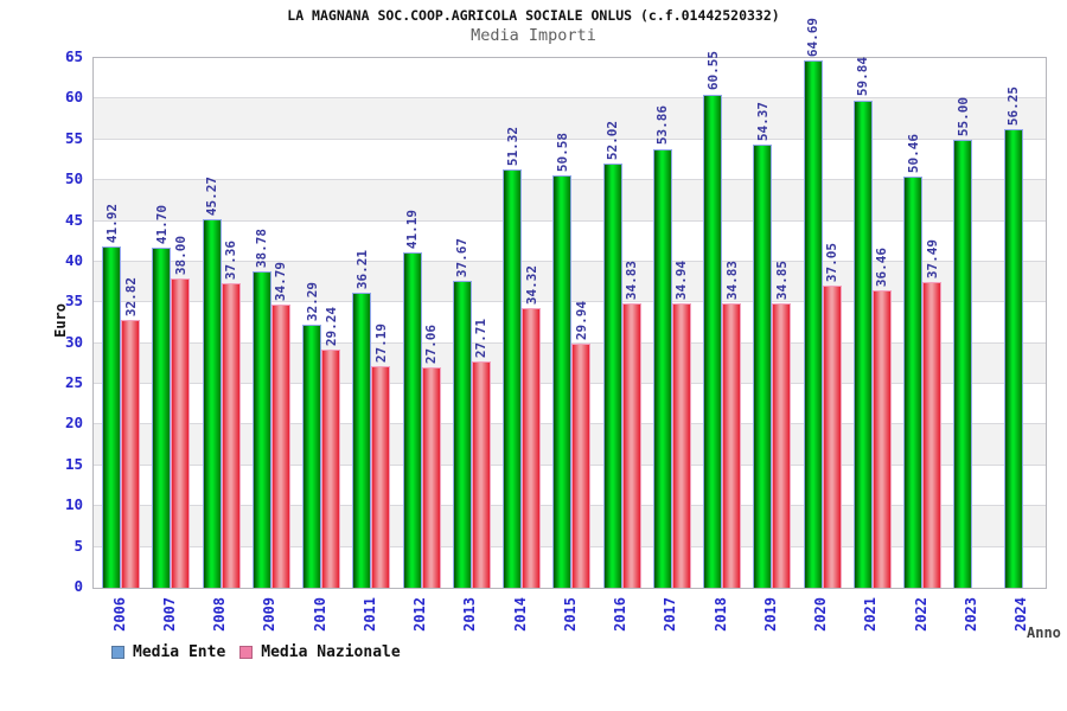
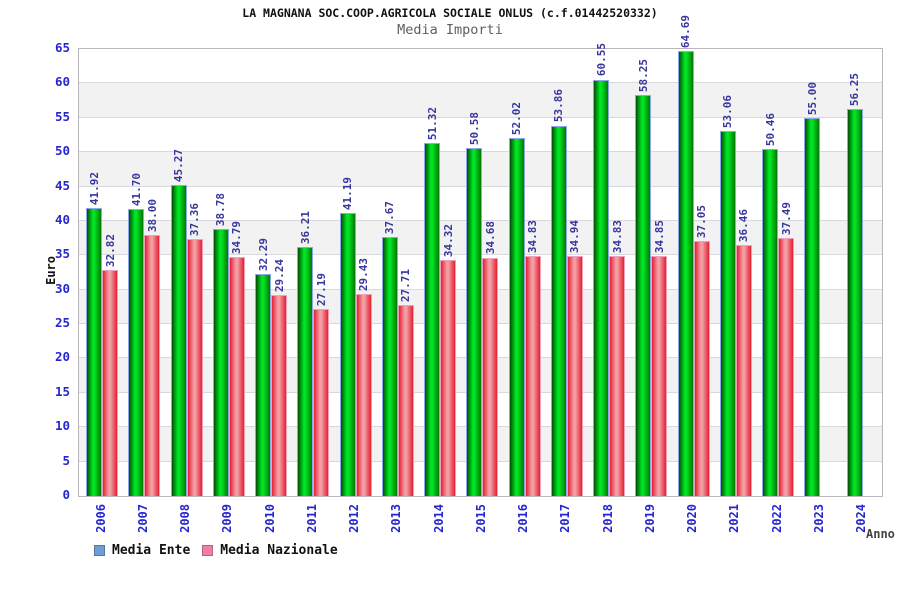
Media Nazionale/2012: 27.06 -> 29.43
Media Nazionale/2015: 29.94 -> 34.68
Media Ente/2019: 54.37 -> 58.25
Media Ente/2021: 59.84 -> 53.06
